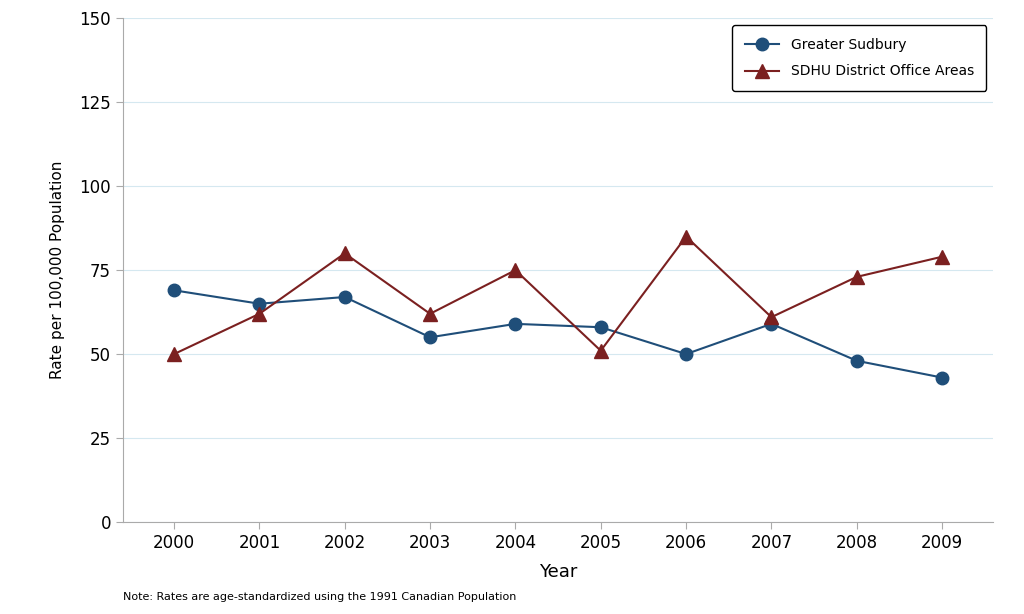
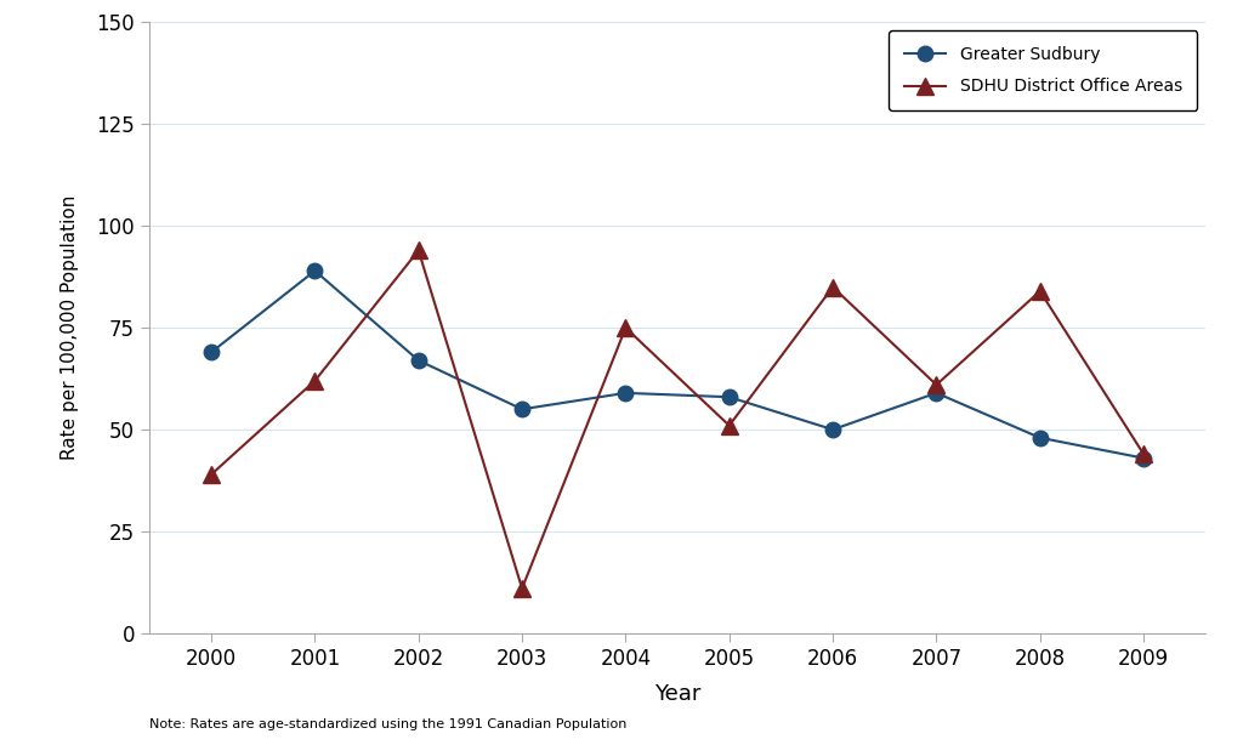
SDHU District Office Areas/2000: 50 -> 39
Greater Sudbury/2001: 65 -> 89
SDHU District Office Areas/2002: 80 -> 94
SDHU District Office Areas/2003: 62 -> 11
SDHU District Office Areas/2008: 73 -> 84
SDHU District Office Areas/2009: 79 -> 44
